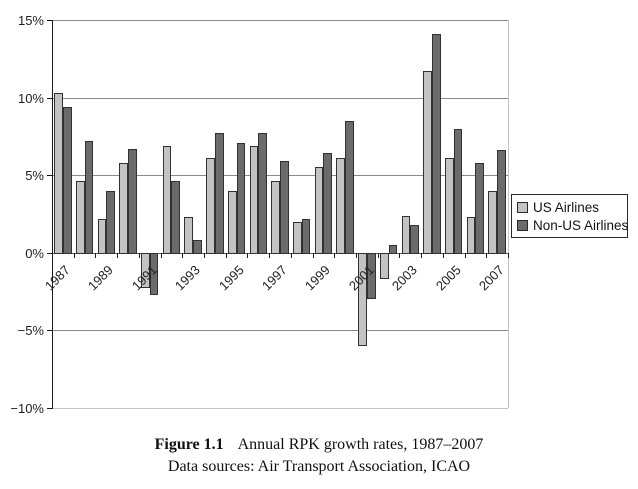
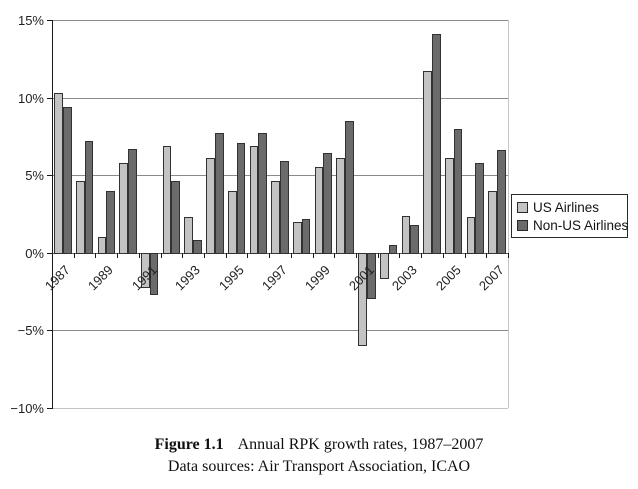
US Airlines/1989: 2.2% -> 1.0%
